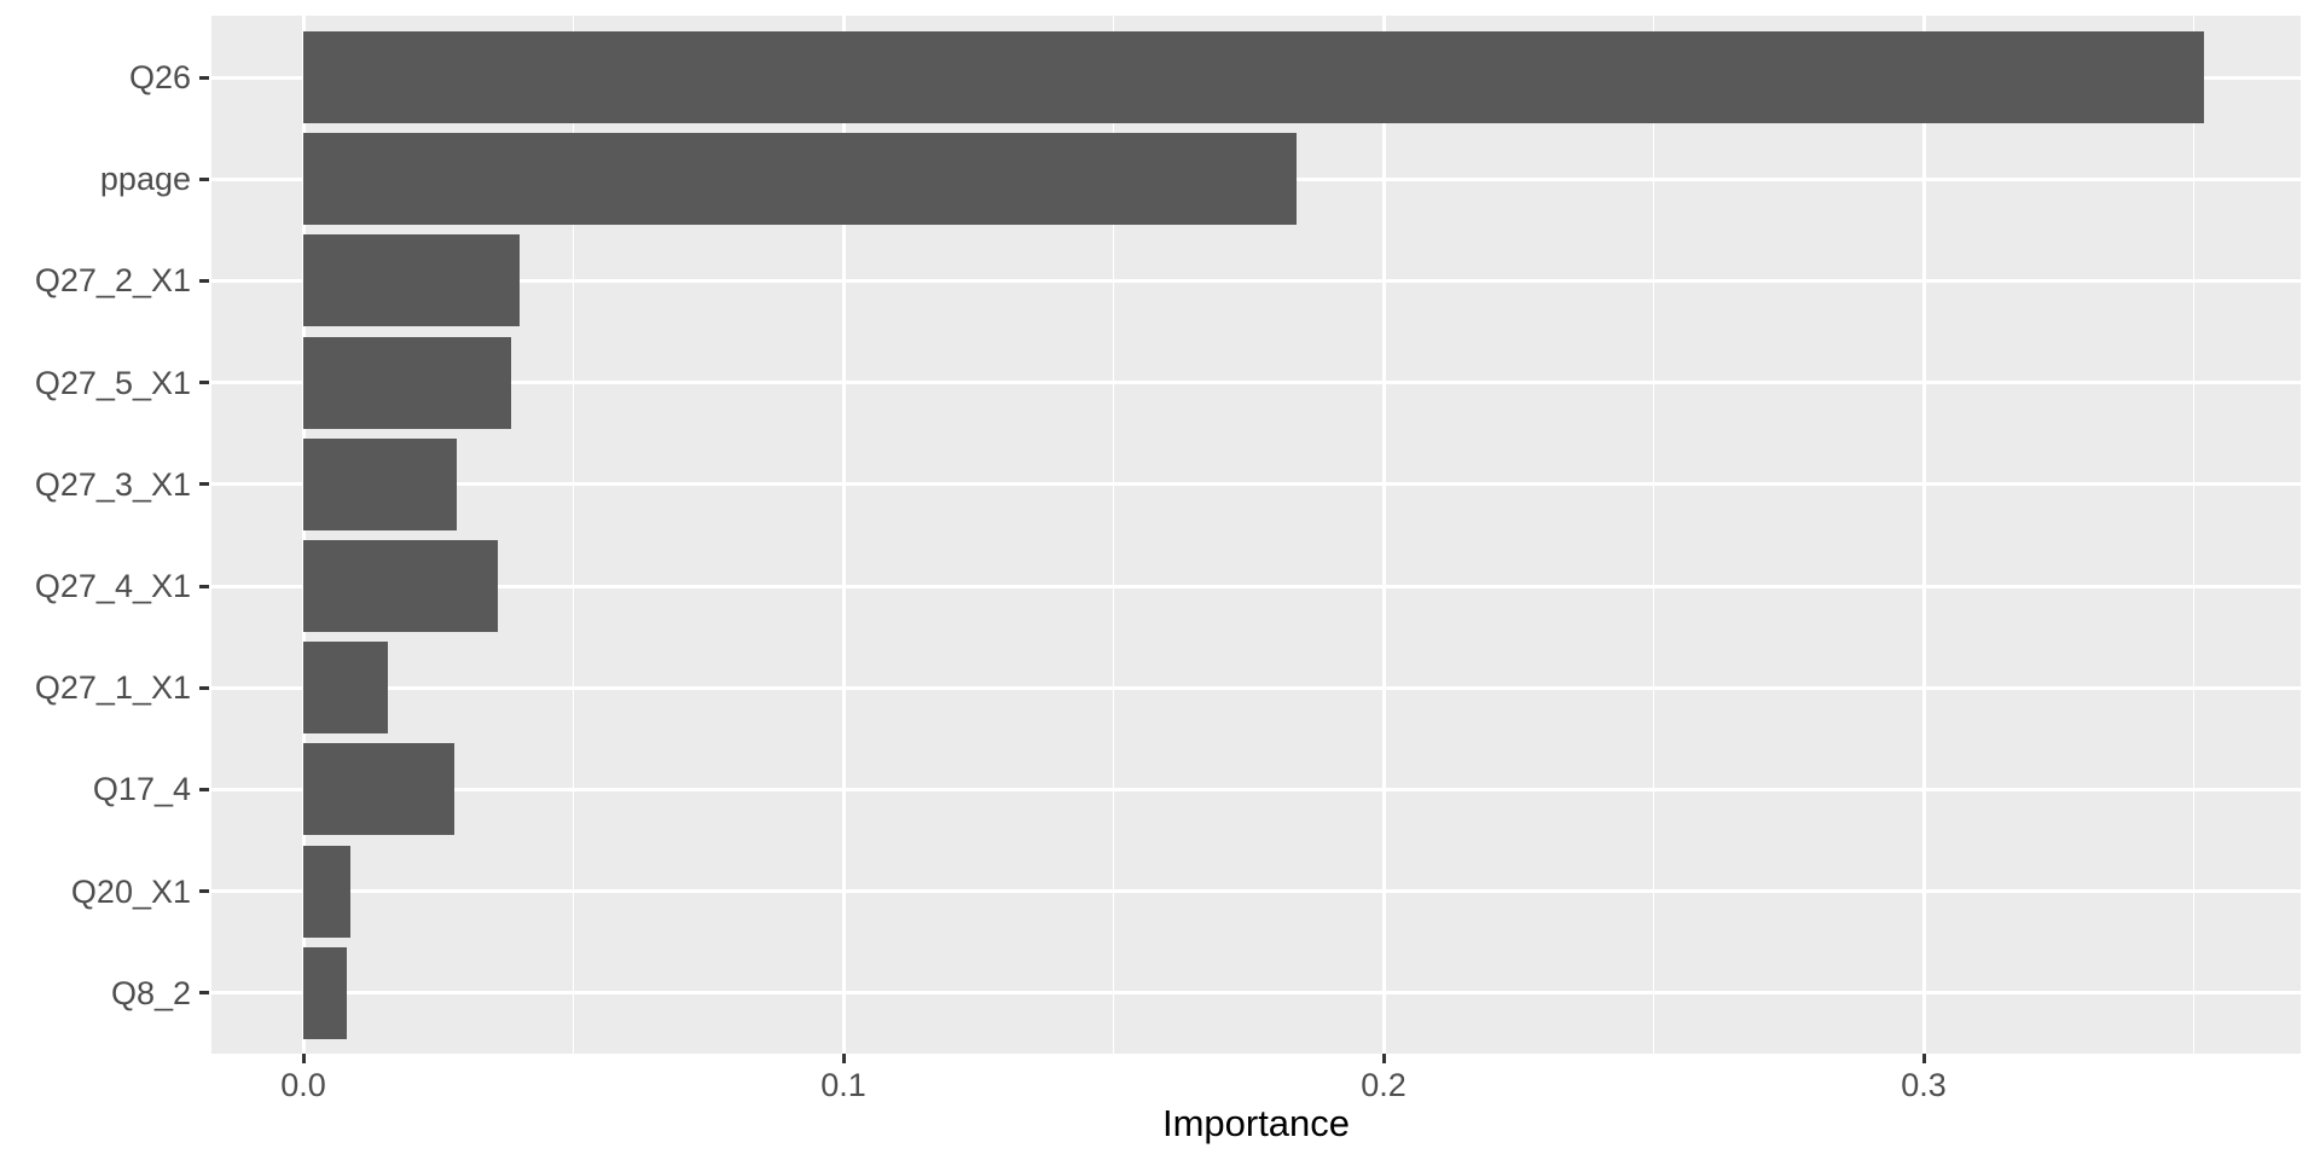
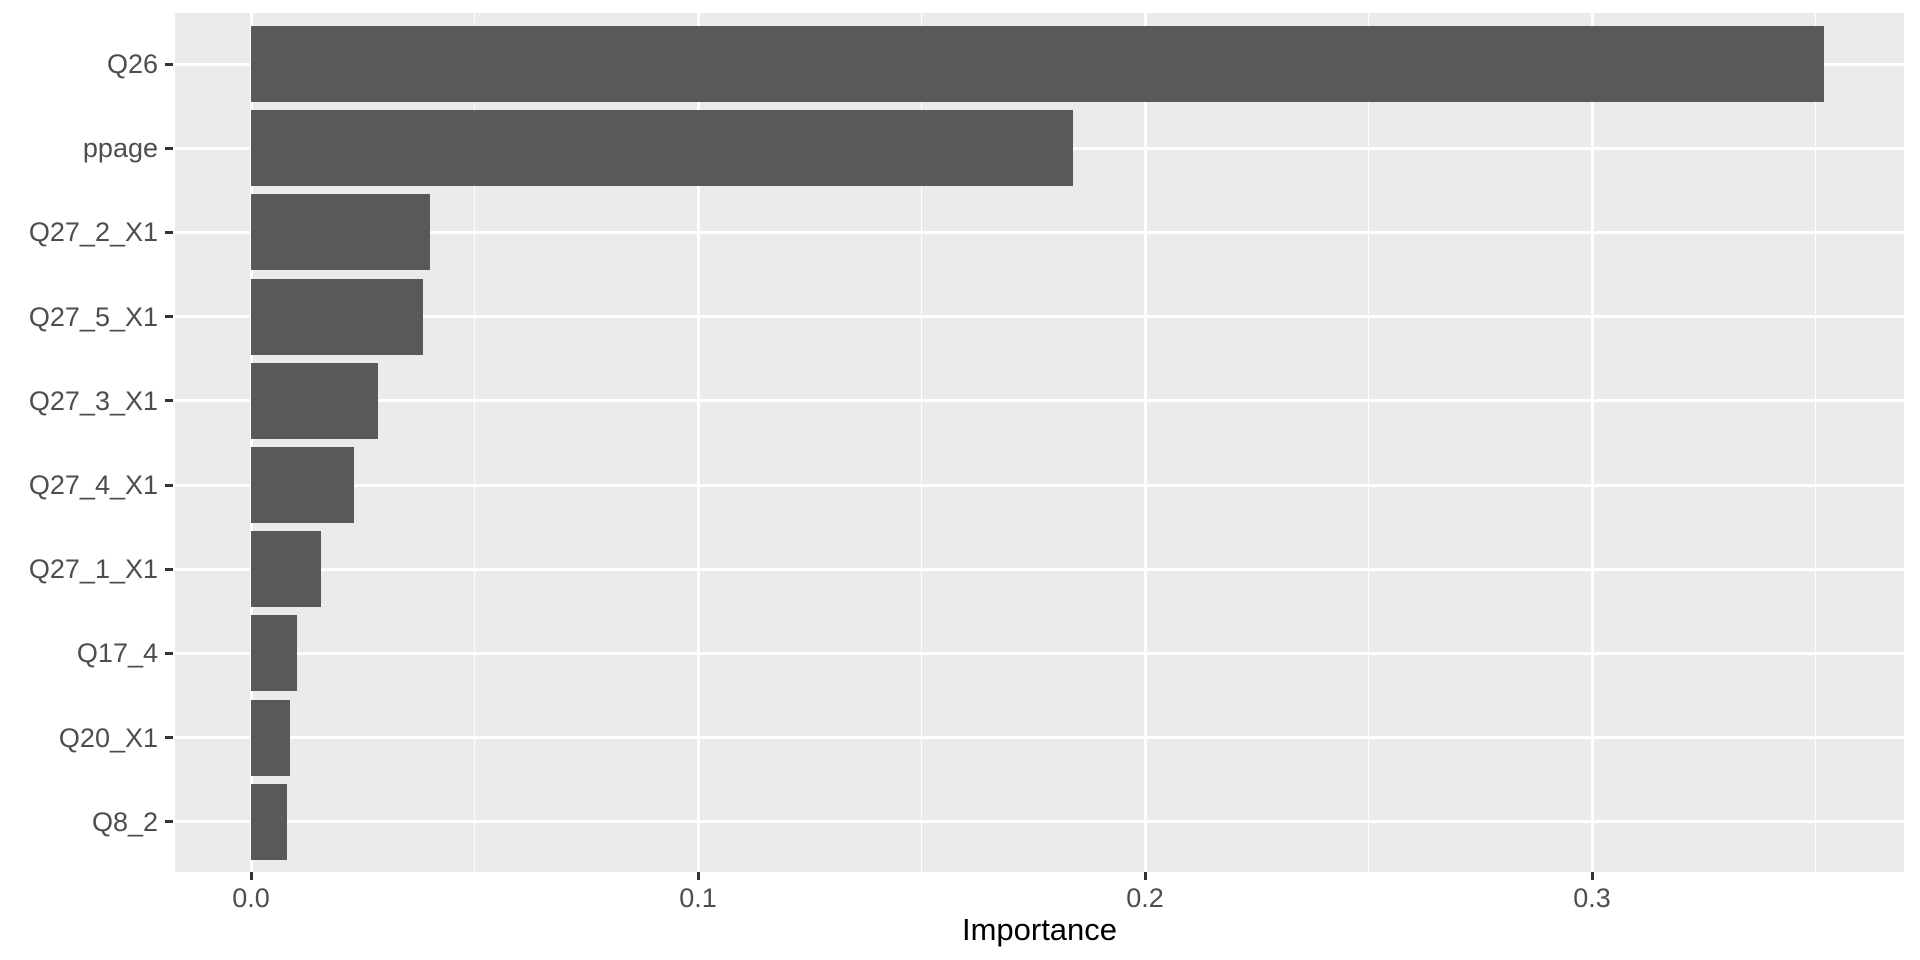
Q27_4_X1: 0.036 -> 0.023
Q17_4: 0.028 -> 0.010
